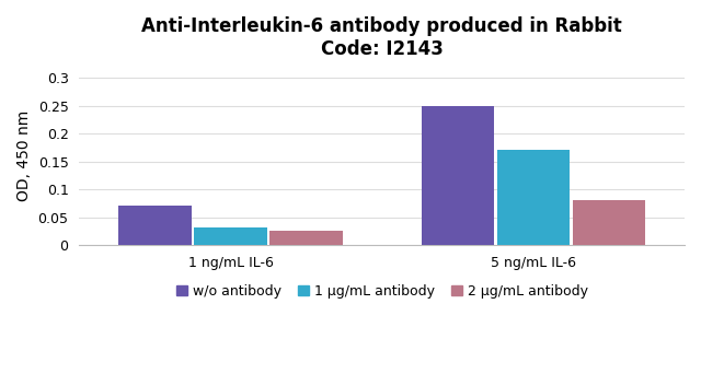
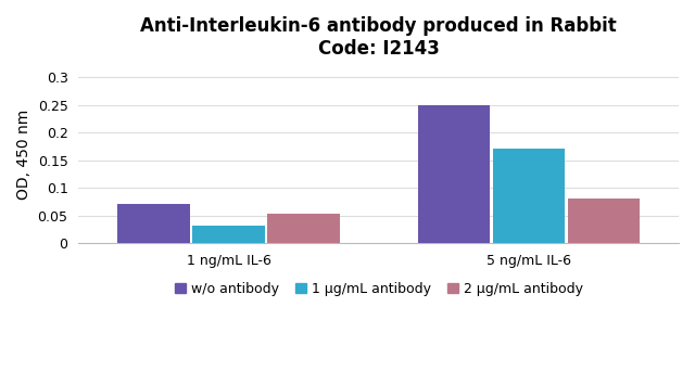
2 μg/mL antibody/1 ng/mL IL-6: 0.026 -> 0.054
